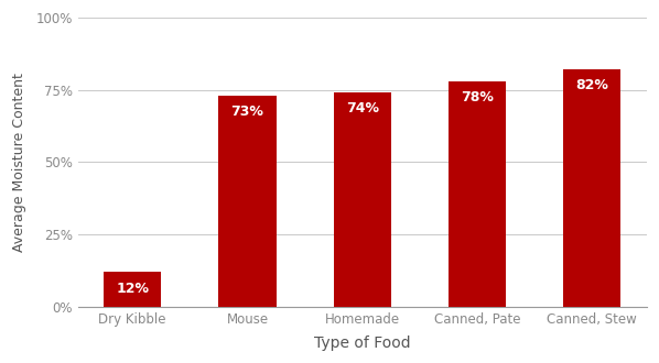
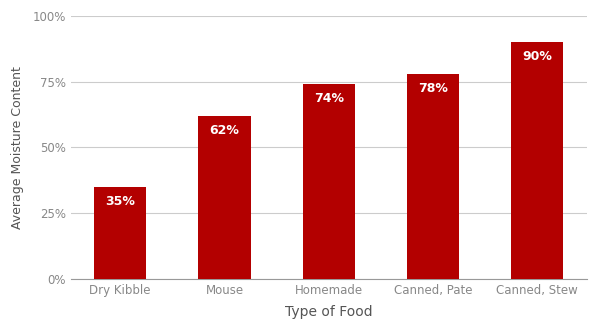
Dry Kibble: 12% -> 35%
Mouse: 73% -> 62%
Canned, Stew: 82% -> 90%
